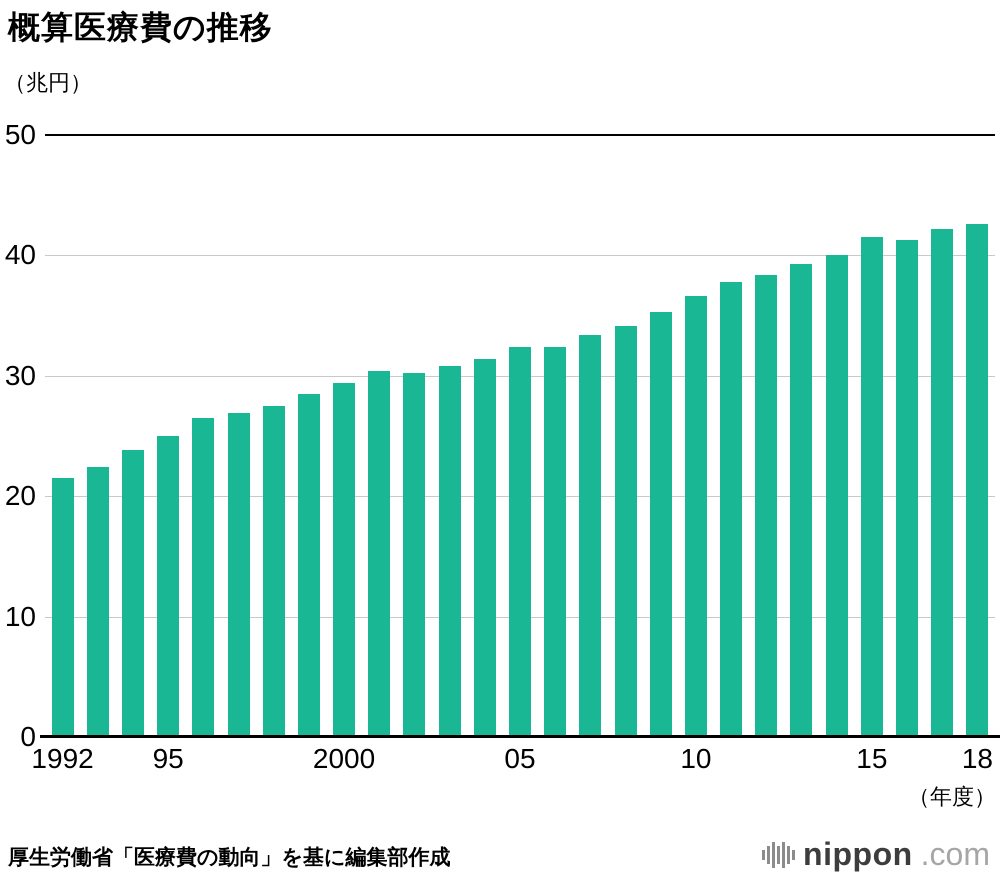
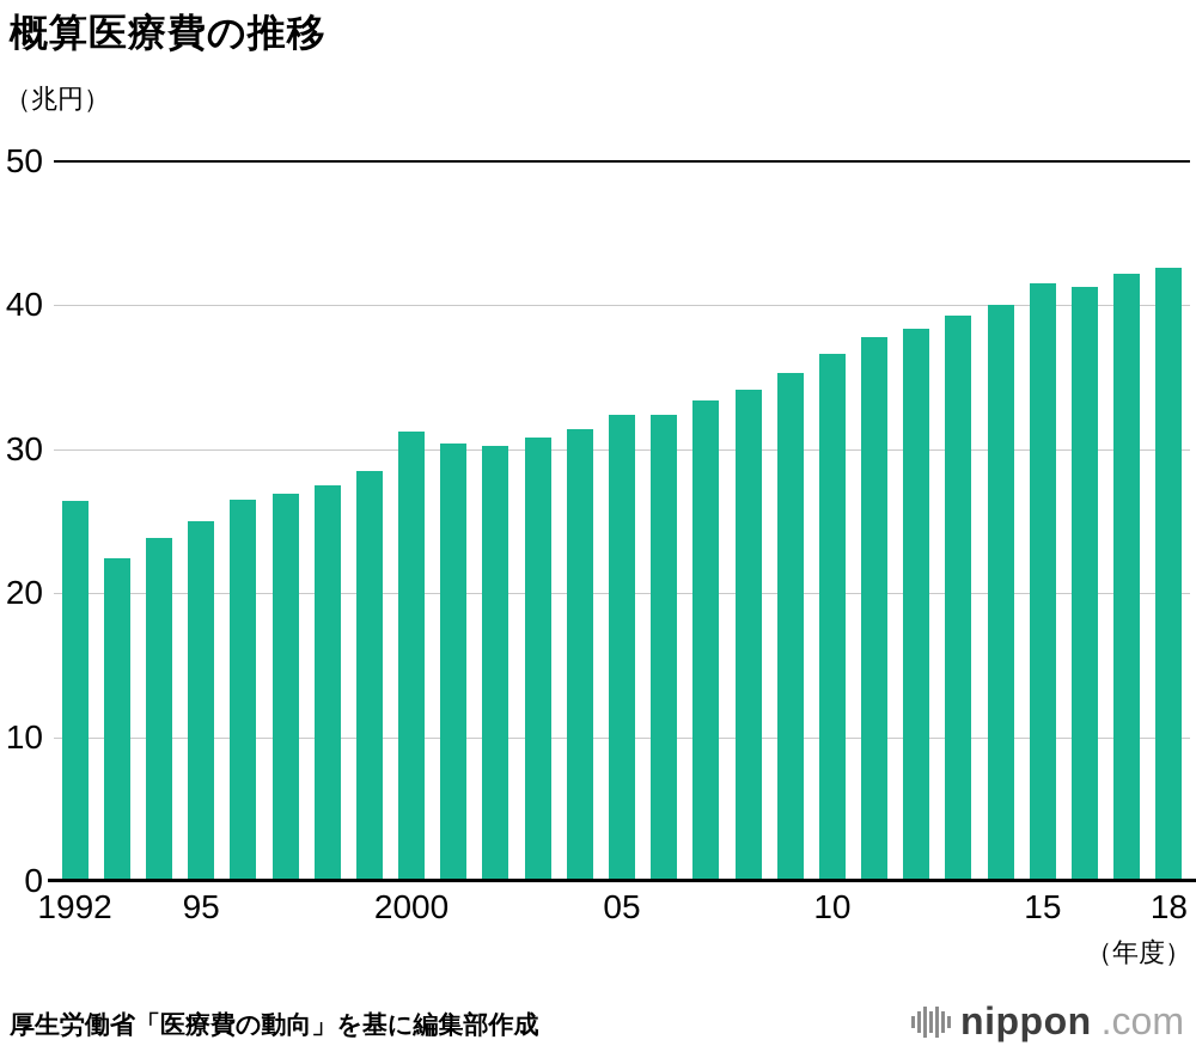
1992: 21.5 -> 26.4
2000: 29.4 -> 31.2
